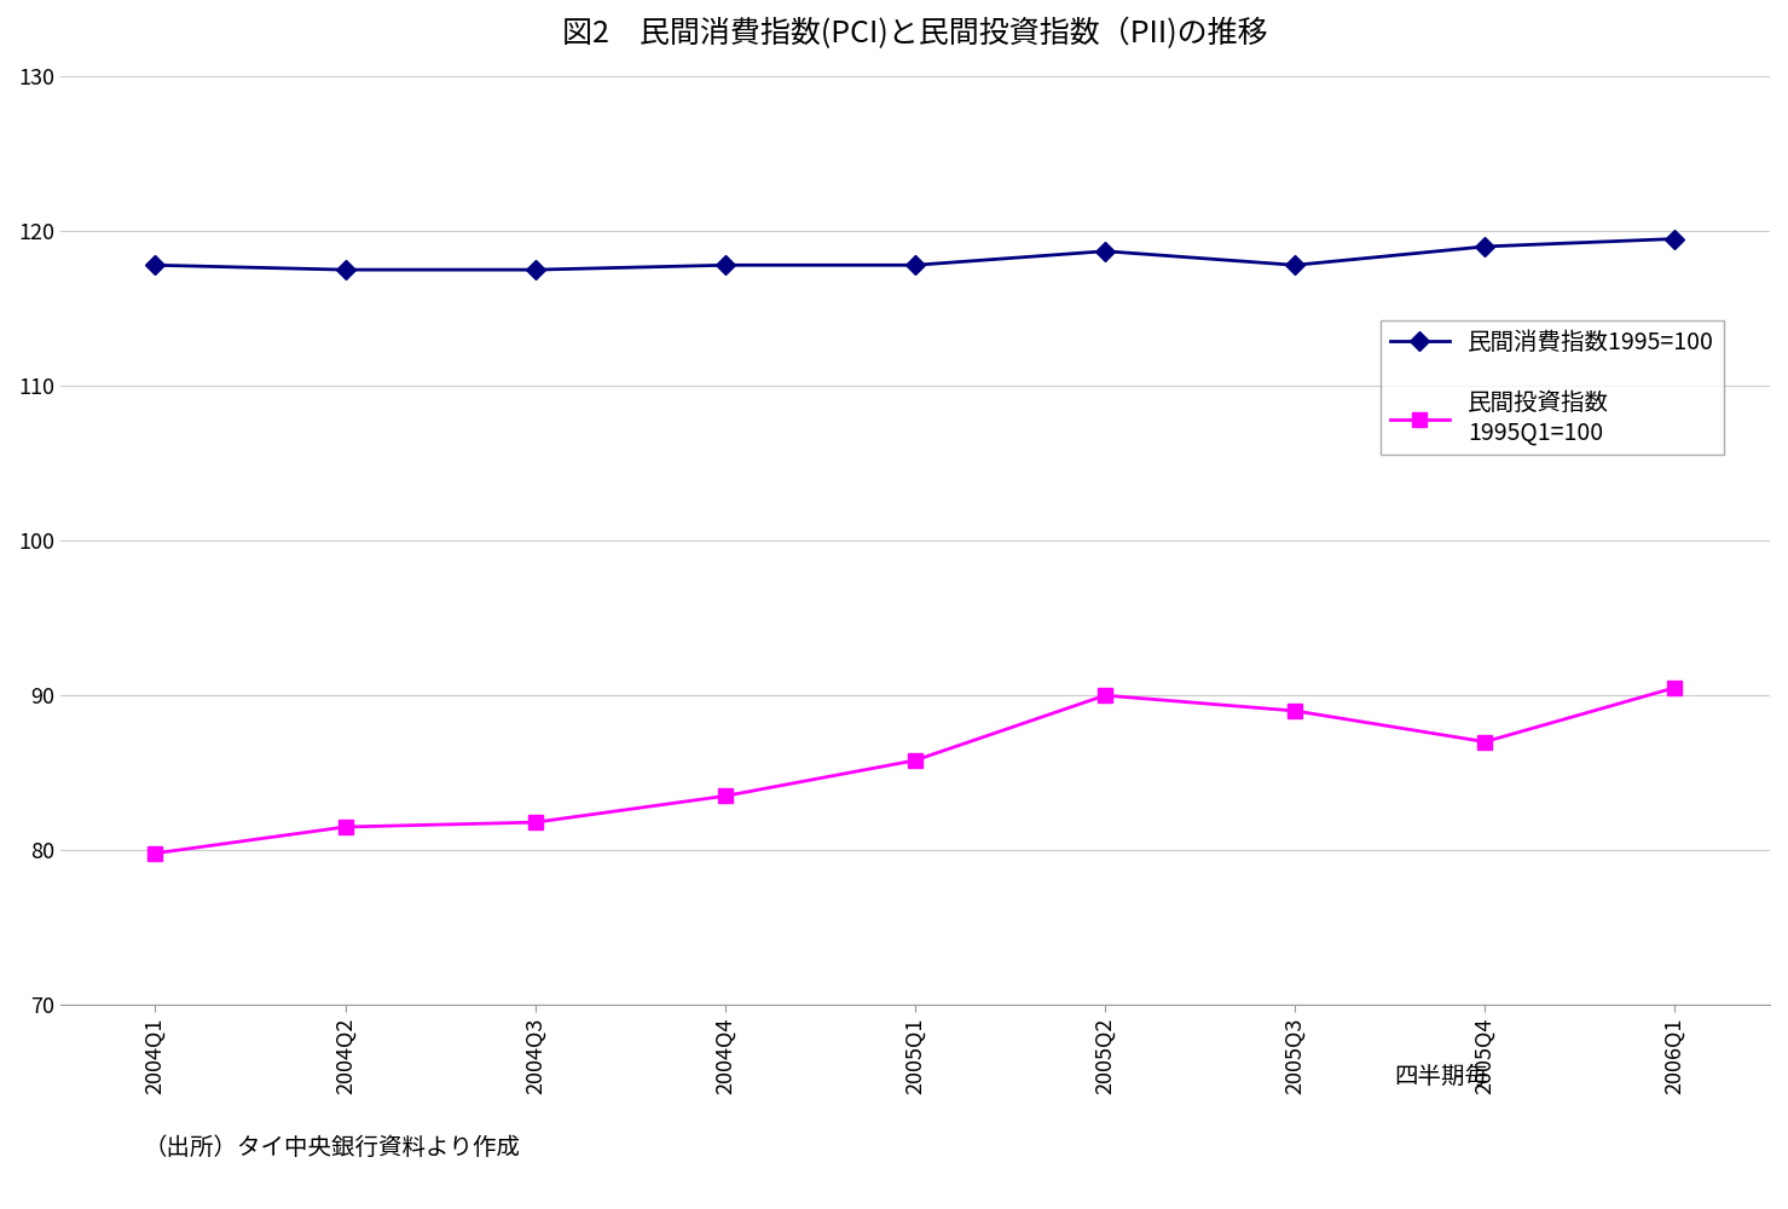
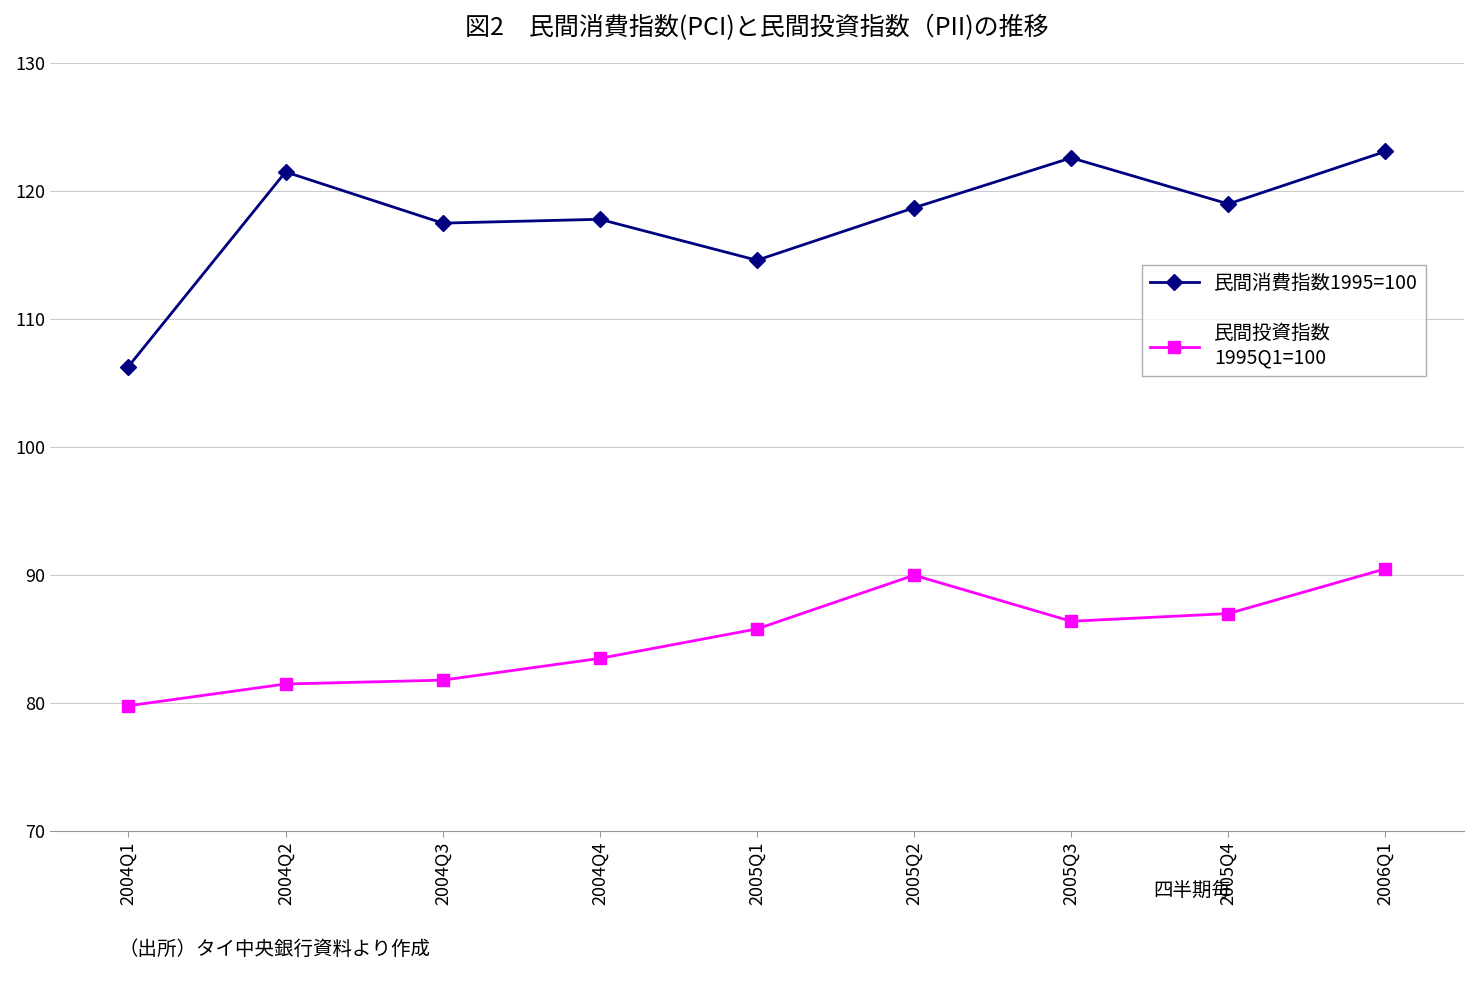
民間消費指数1995=100/2004Q1: 117.8 -> 106.3
民間消費指数1995=100/2004Q2: 117.5 -> 121.5
民間消費指数1995=100/2005Q1: 117.8 -> 114.6
民間消費指数1995=100/2005Q3: 117.8 -> 122.6
民間投資指数 1995Q1=100/2005Q3: 89.0 -> 86.4
民間消費指数1995=100/2006Q1: 119.5 -> 123.1
